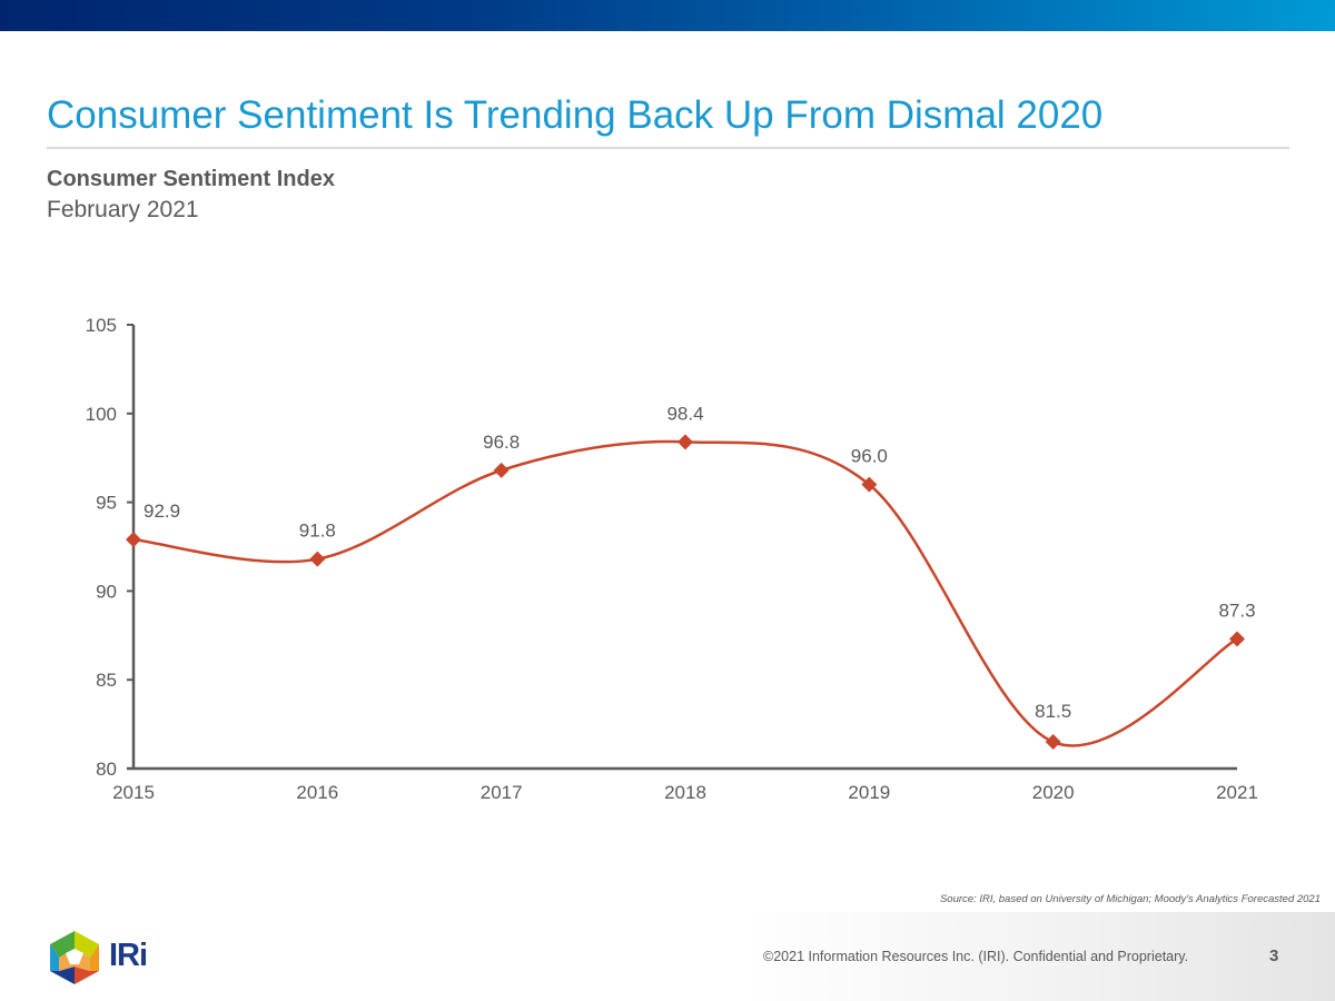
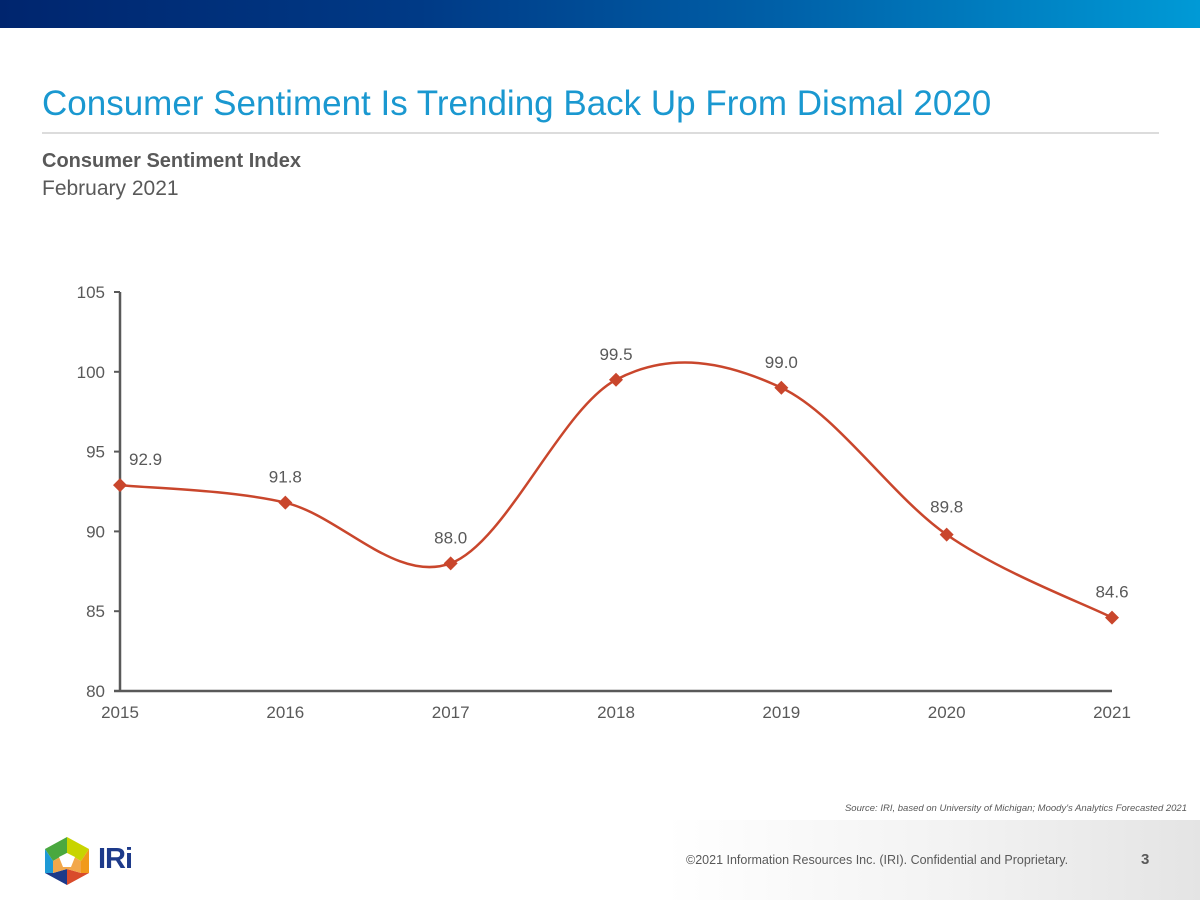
2017: 96.8 -> 88.0
2018: 98.4 -> 99.5
2019: 96.0 -> 99.0
2020: 81.5 -> 89.8
2021: 87.3 -> 84.6
